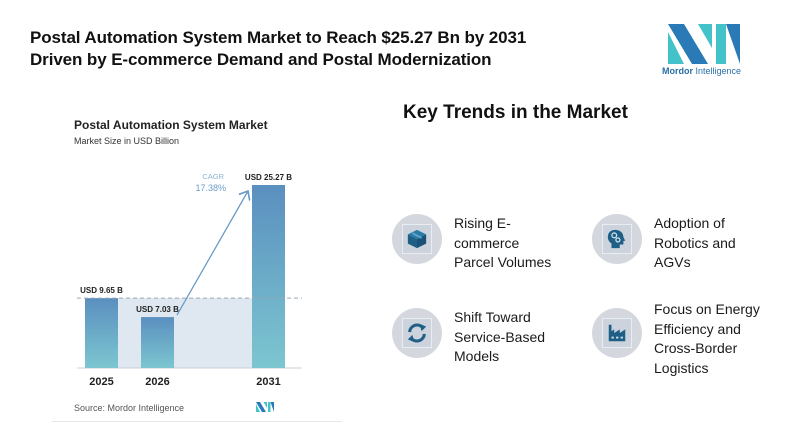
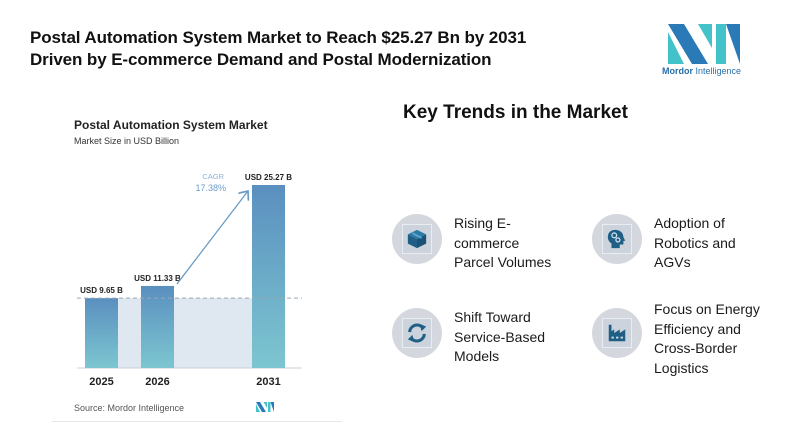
2026: 7.03 -> 11.33
